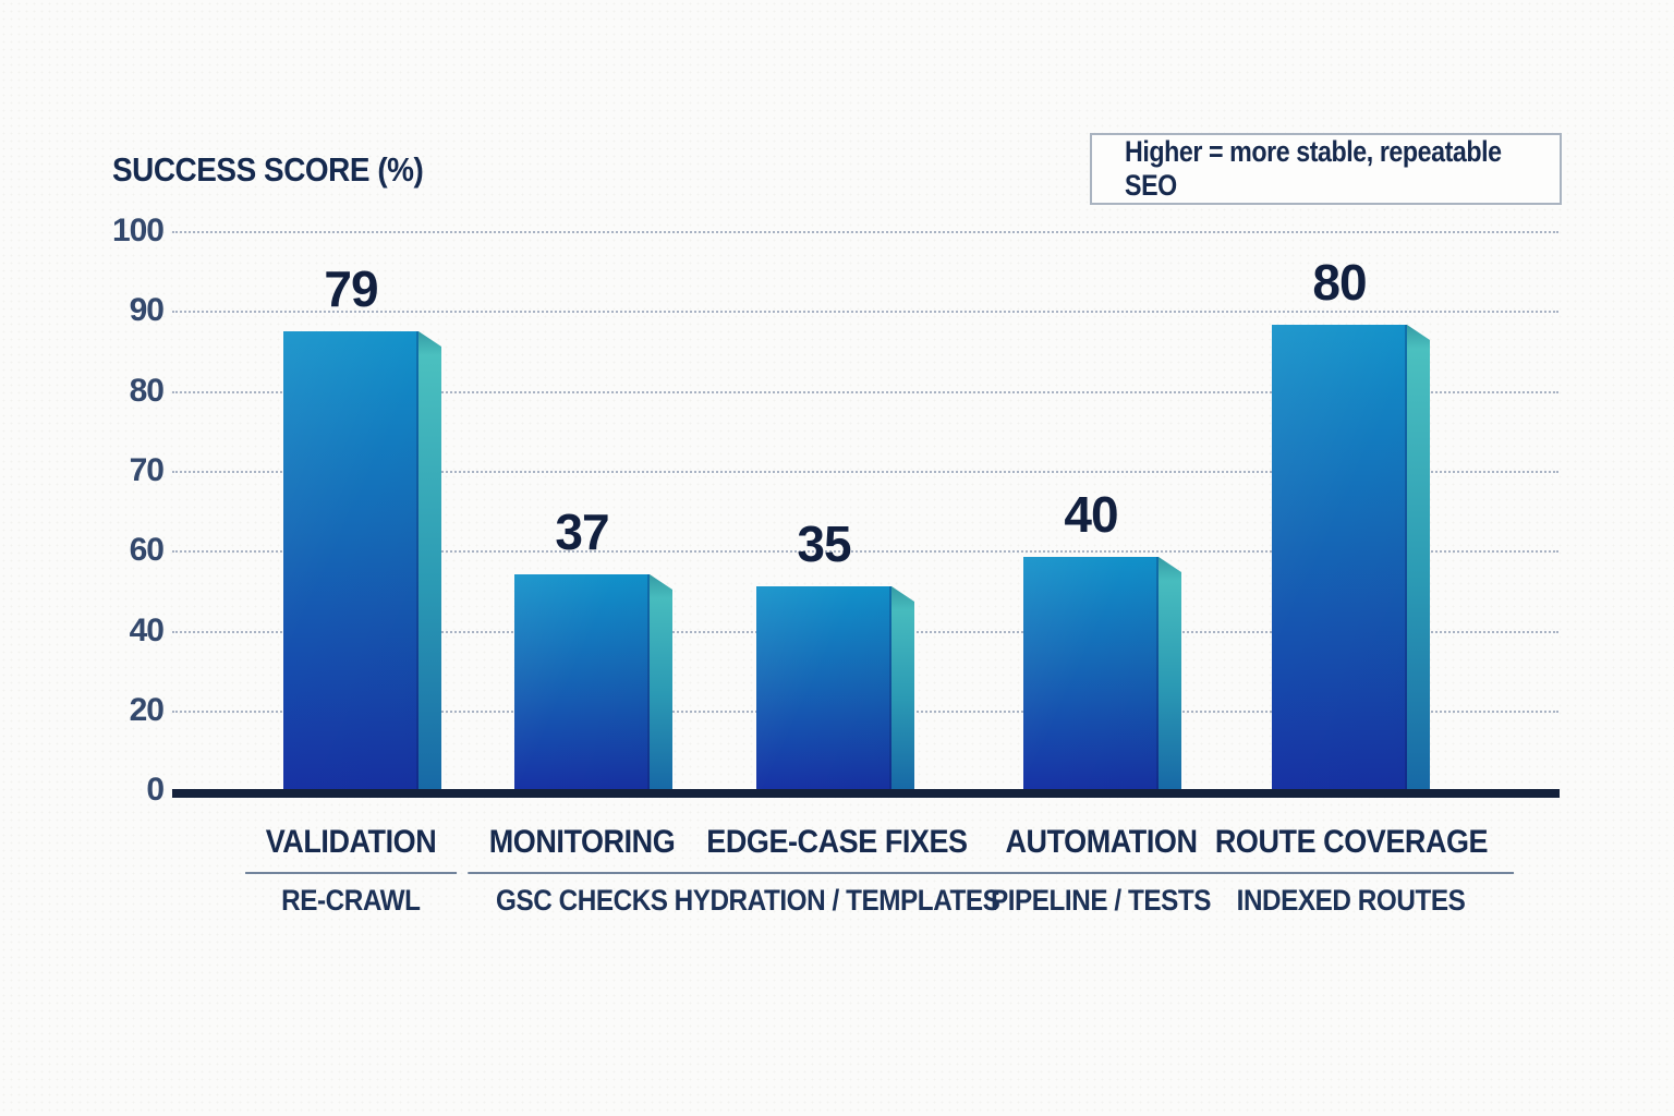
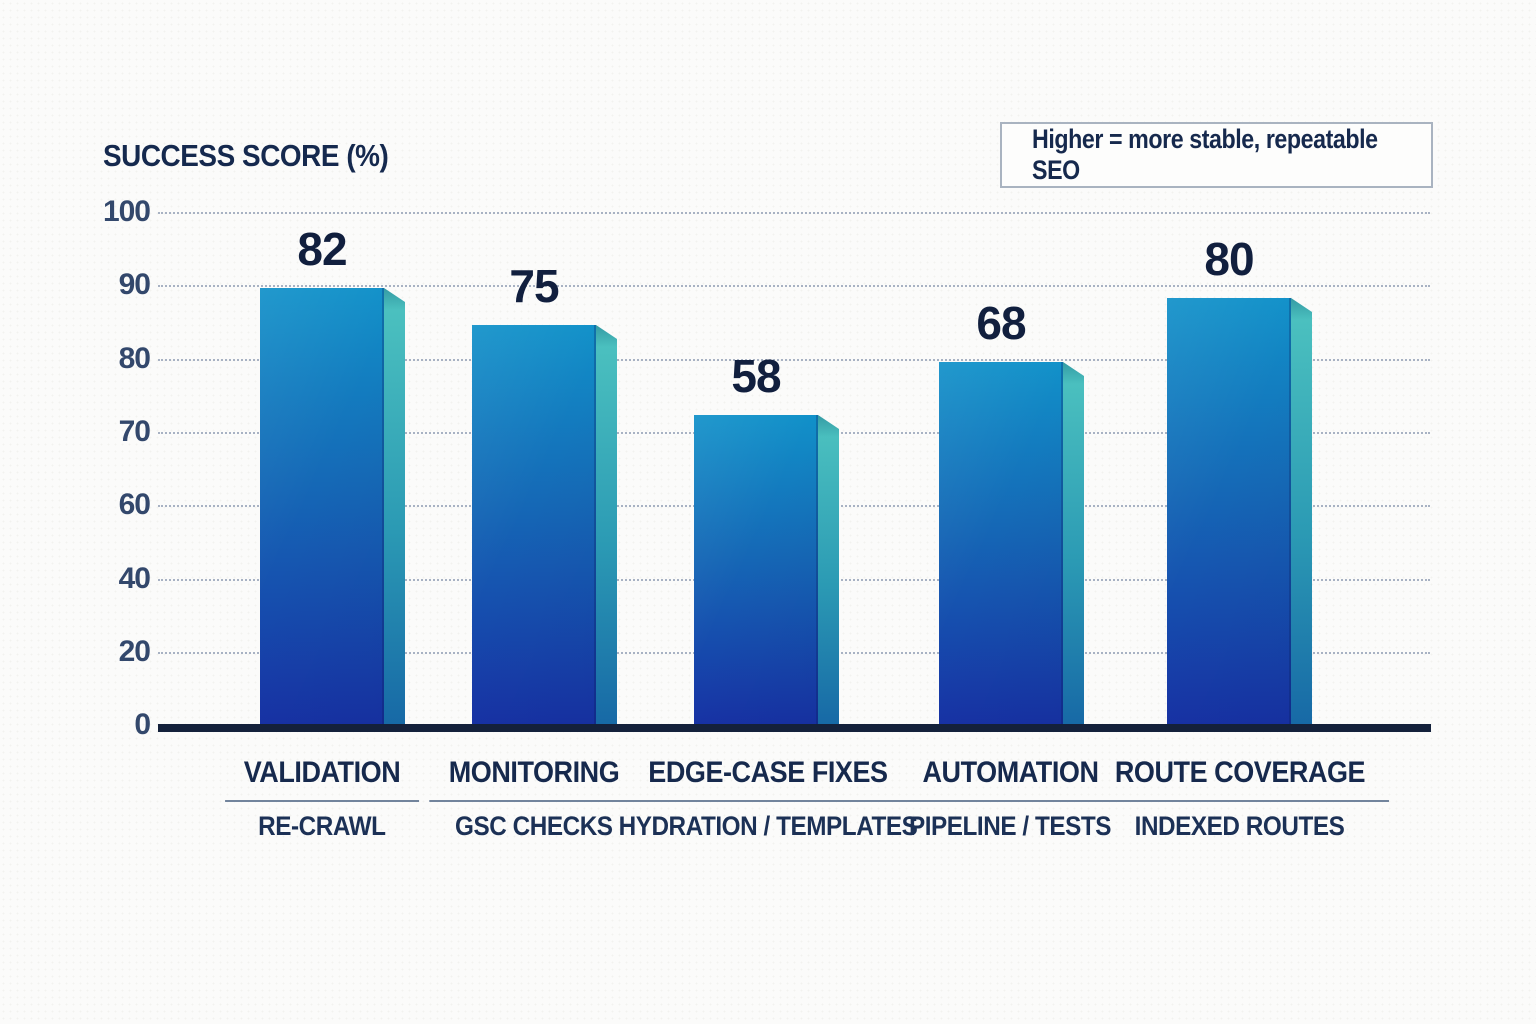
VALIDATION: 79 -> 82
MONITORING: 37 -> 75
EDGE-CASE FIXES: 35 -> 58
AUTOMATION: 40 -> 68
